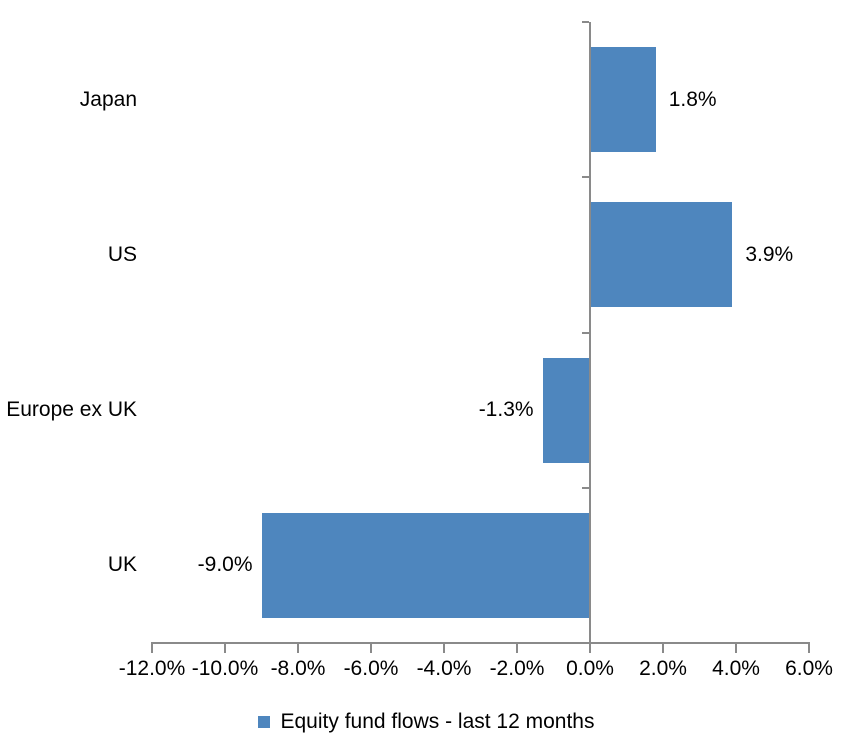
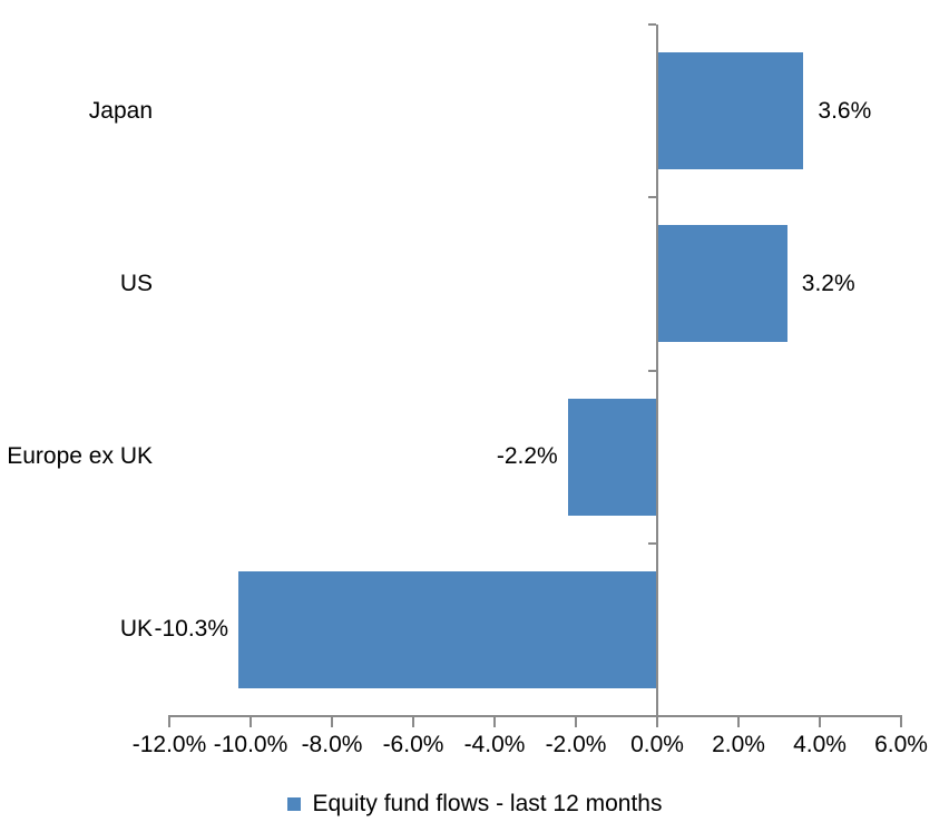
Japan: 1.8% -> 3.6%
US: 3.9% -> 3.2%
Europe ex UK: -1.3% -> -2.2%
UK: -9.0% -> -10.3%
